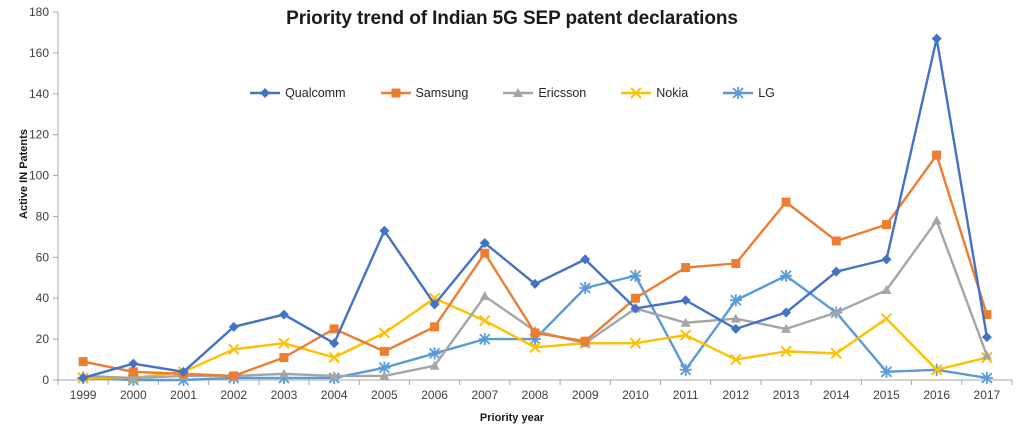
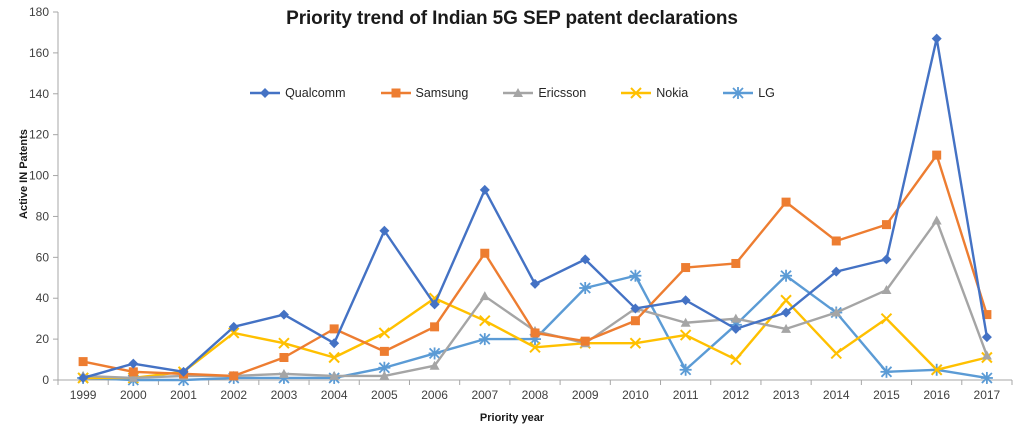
Nokia/2002: 15 -> 23
Qualcomm/2007: 67 -> 93
Samsung/2010: 40 -> 29
LG/2012: 39 -> 27
Nokia/2013: 14 -> 39
